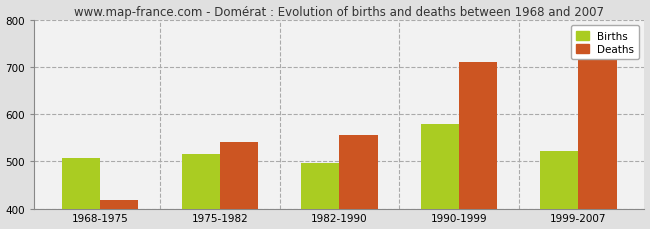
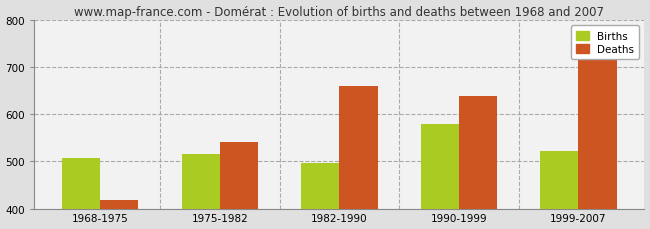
Deaths/1982-1990: 557 -> 660
Deaths/1990-1999: 712 -> 640
